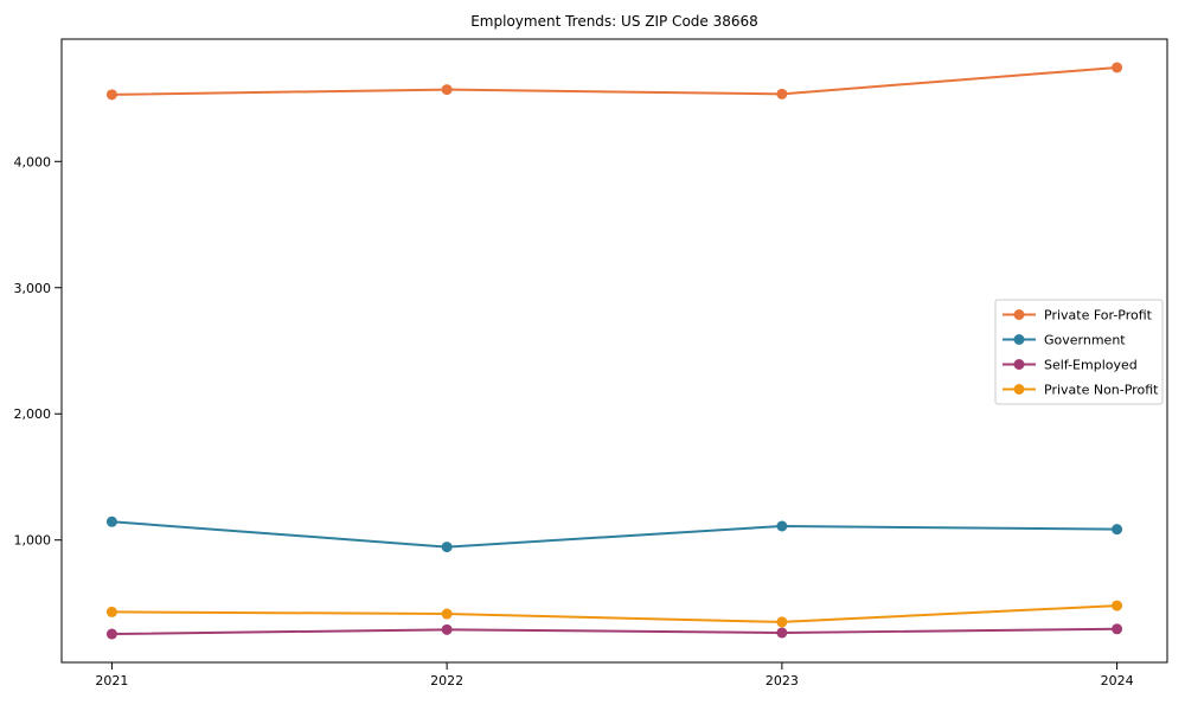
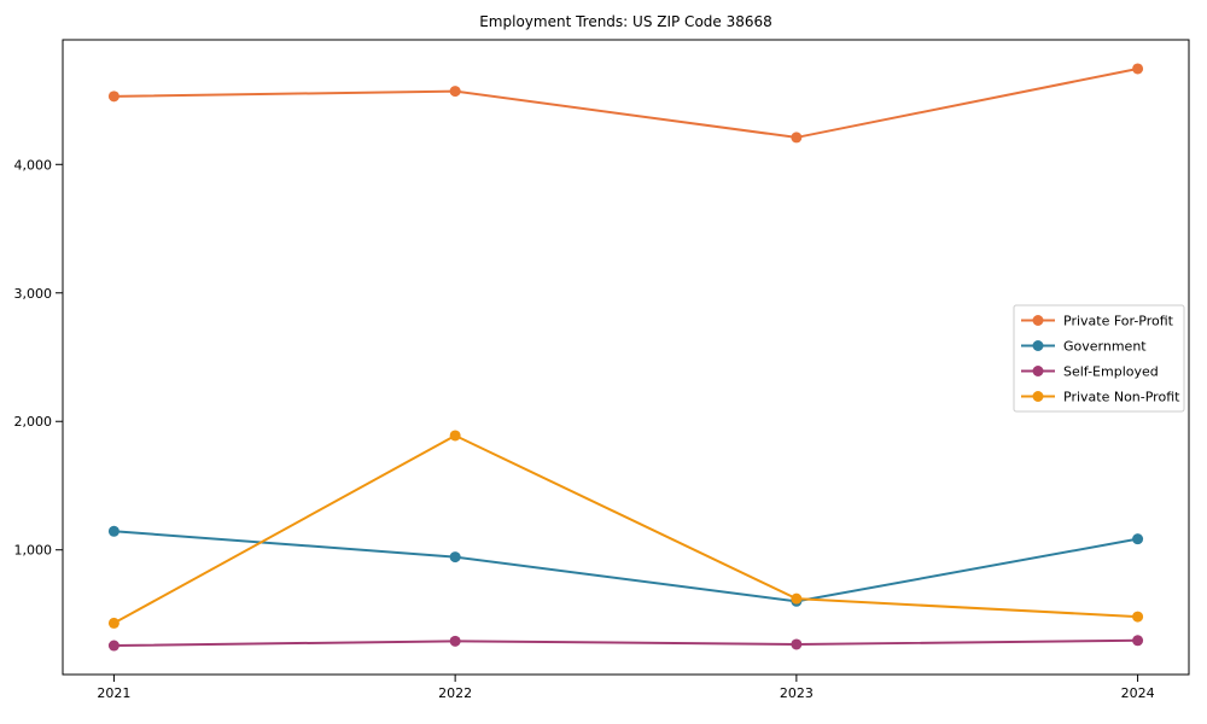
Private Non-Profit/2022: 420 -> 1890
Private For-Profit/2023: 4540 -> 4210
Government/2023: 1110 -> 600
Private Non-Profit/2023: 350 -> 620
